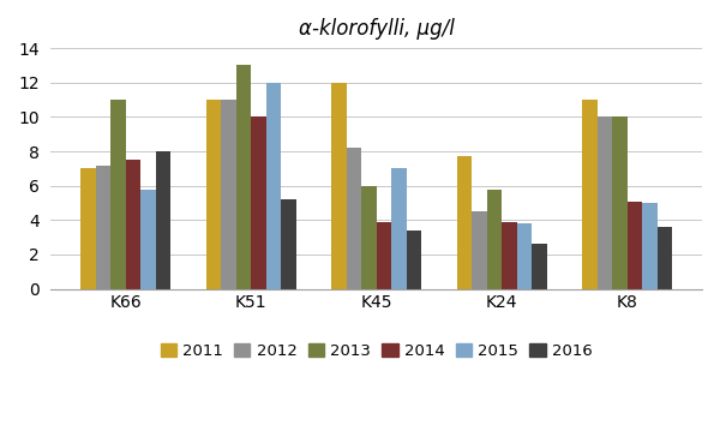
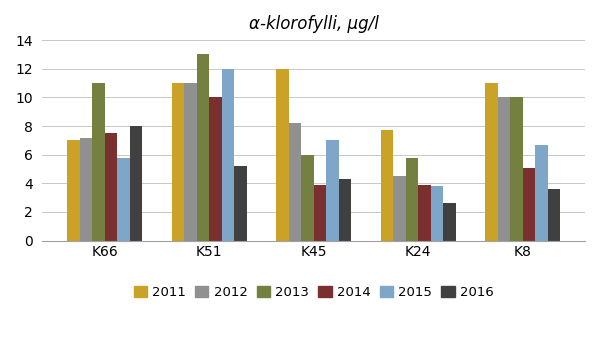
2016/K45: 3.4 -> 4.3
2015/K8: 5.0 -> 6.7
